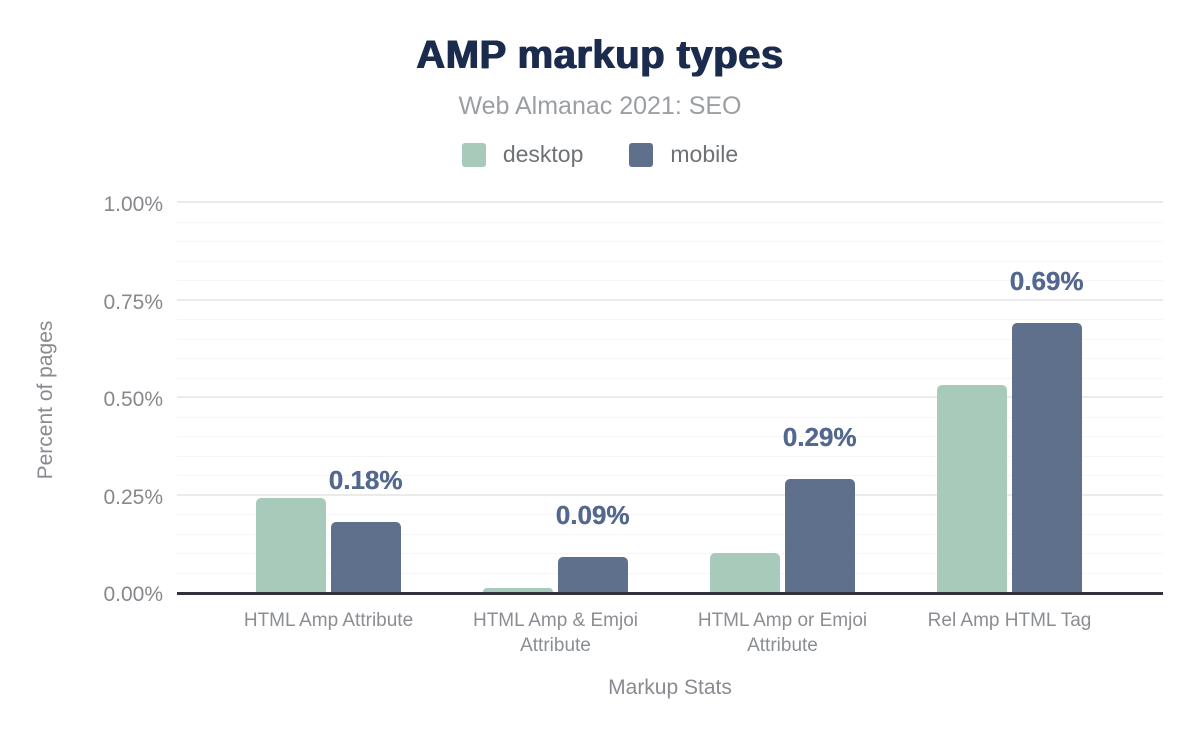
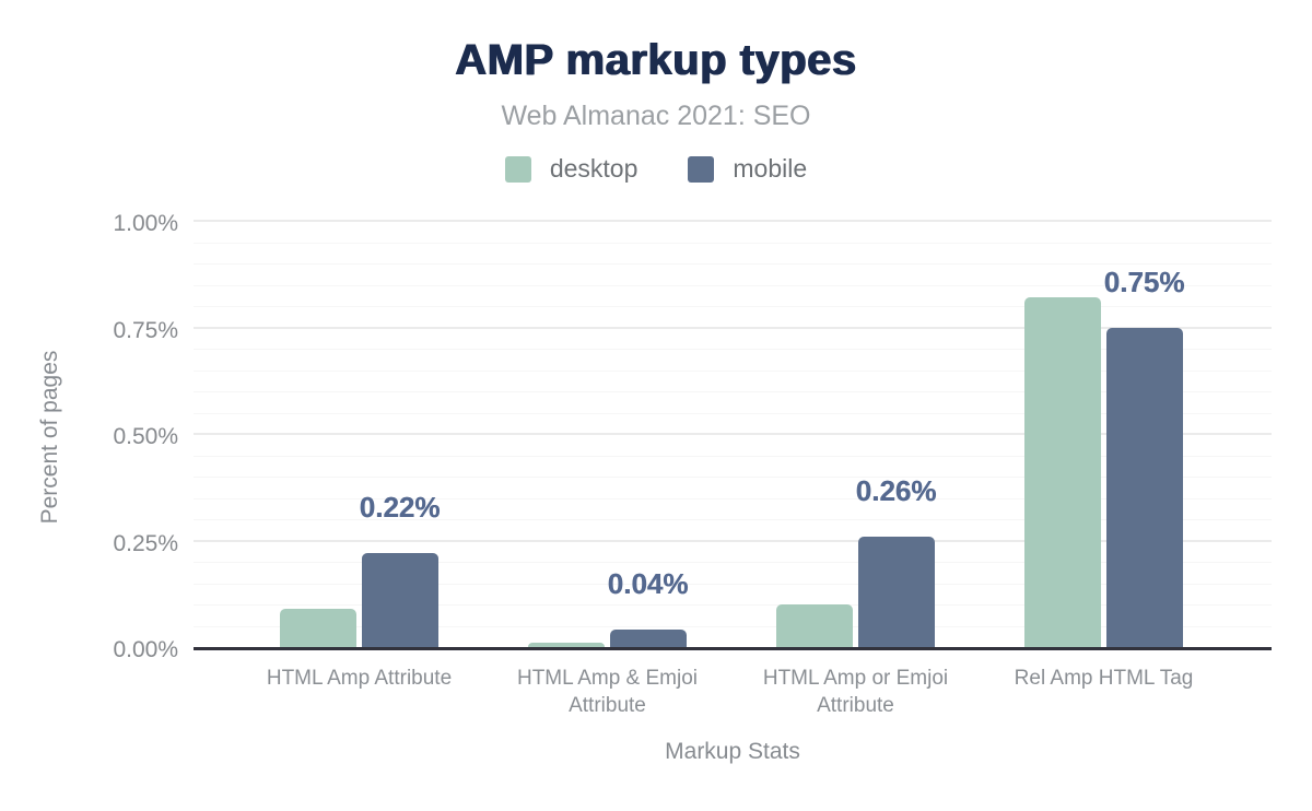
desktop/HTML Amp Attribute: 0.24% -> 0.09%
mobile/HTML Amp Attribute: 0.18% -> 0.22%
mobile/HTML Amp & Emjoi Attribute: 0.09% -> 0.04%
mobile/HTML Amp or Emjoi Attribute: 0.29% -> 0.26%
desktop/Rel Amp HTML Tag: 0.53% -> 0.82%
mobile/Rel Amp HTML Tag: 0.69% -> 0.75%
